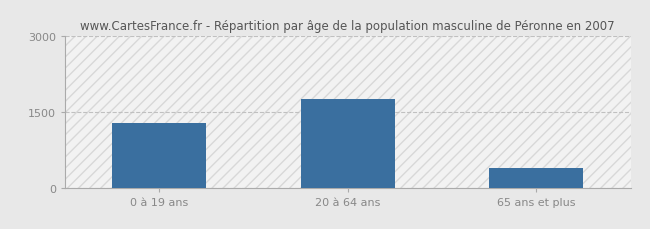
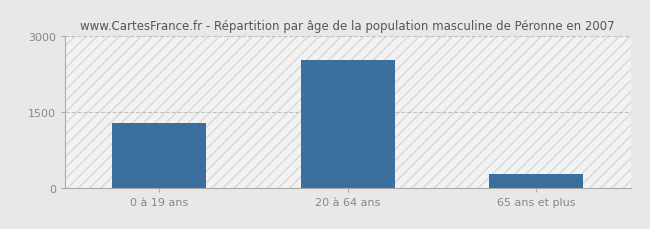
20 à 64 ans: 1750 -> 2520
65 ans et plus: 390 -> 260
